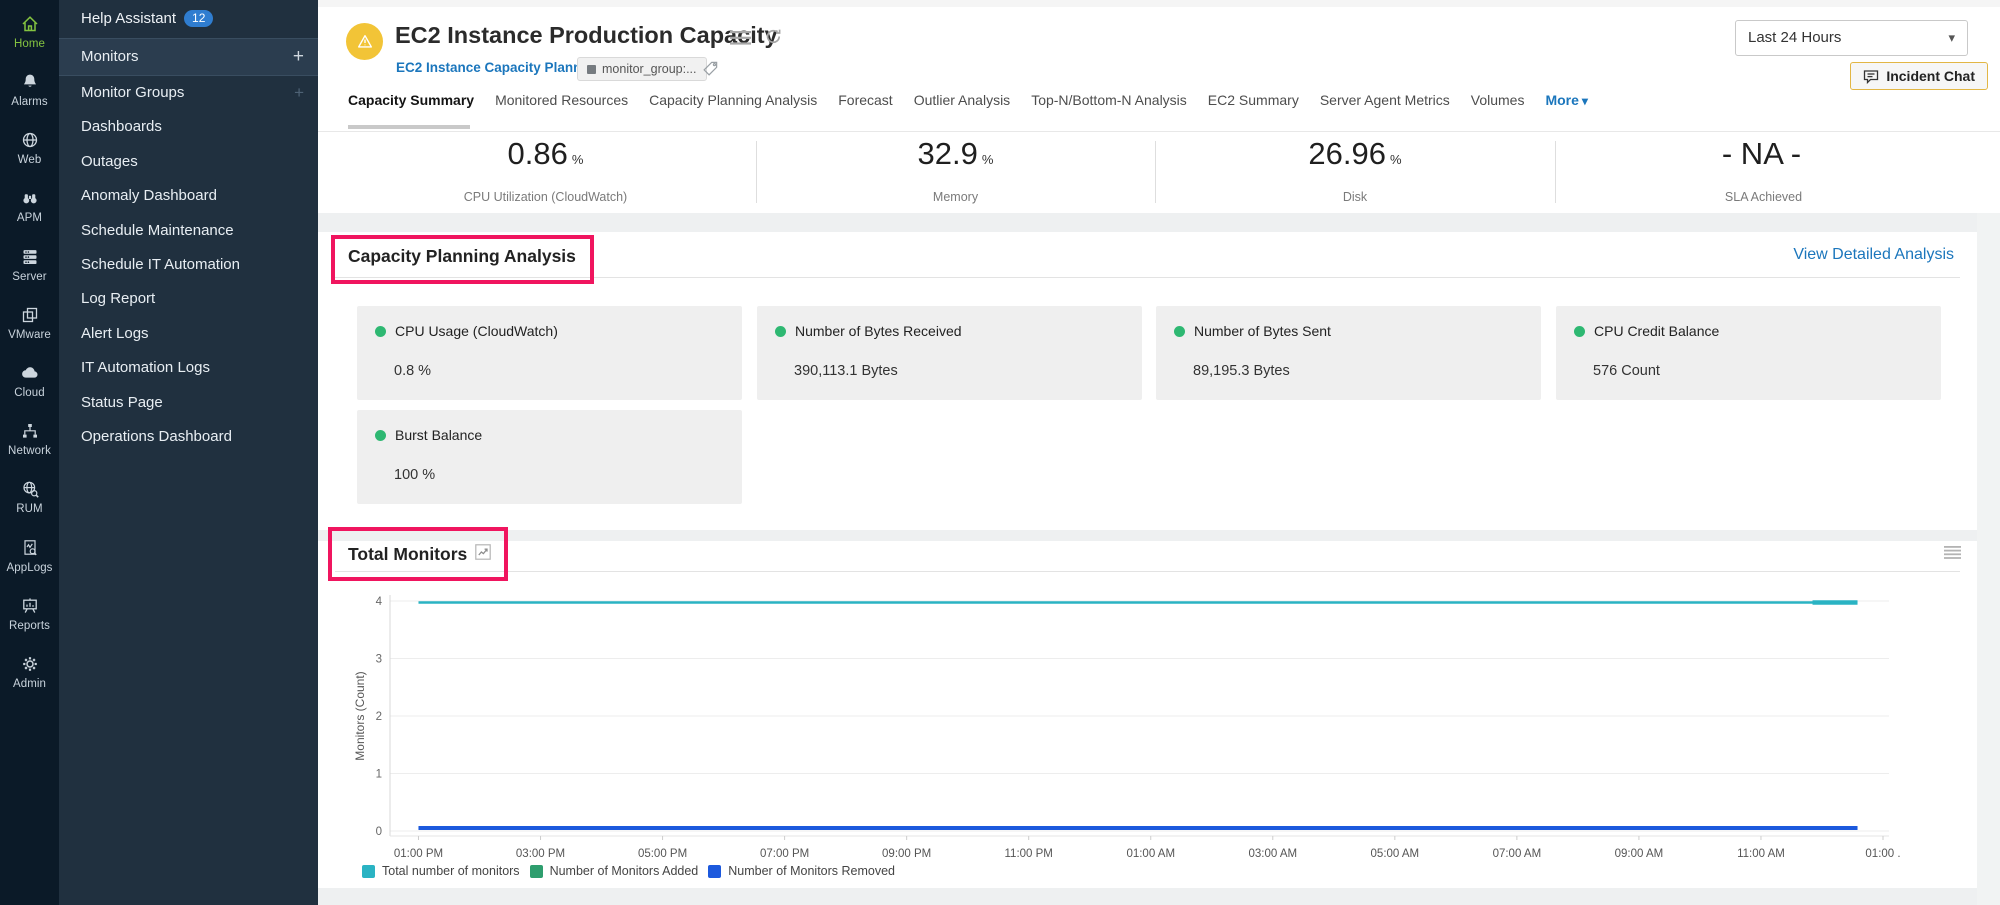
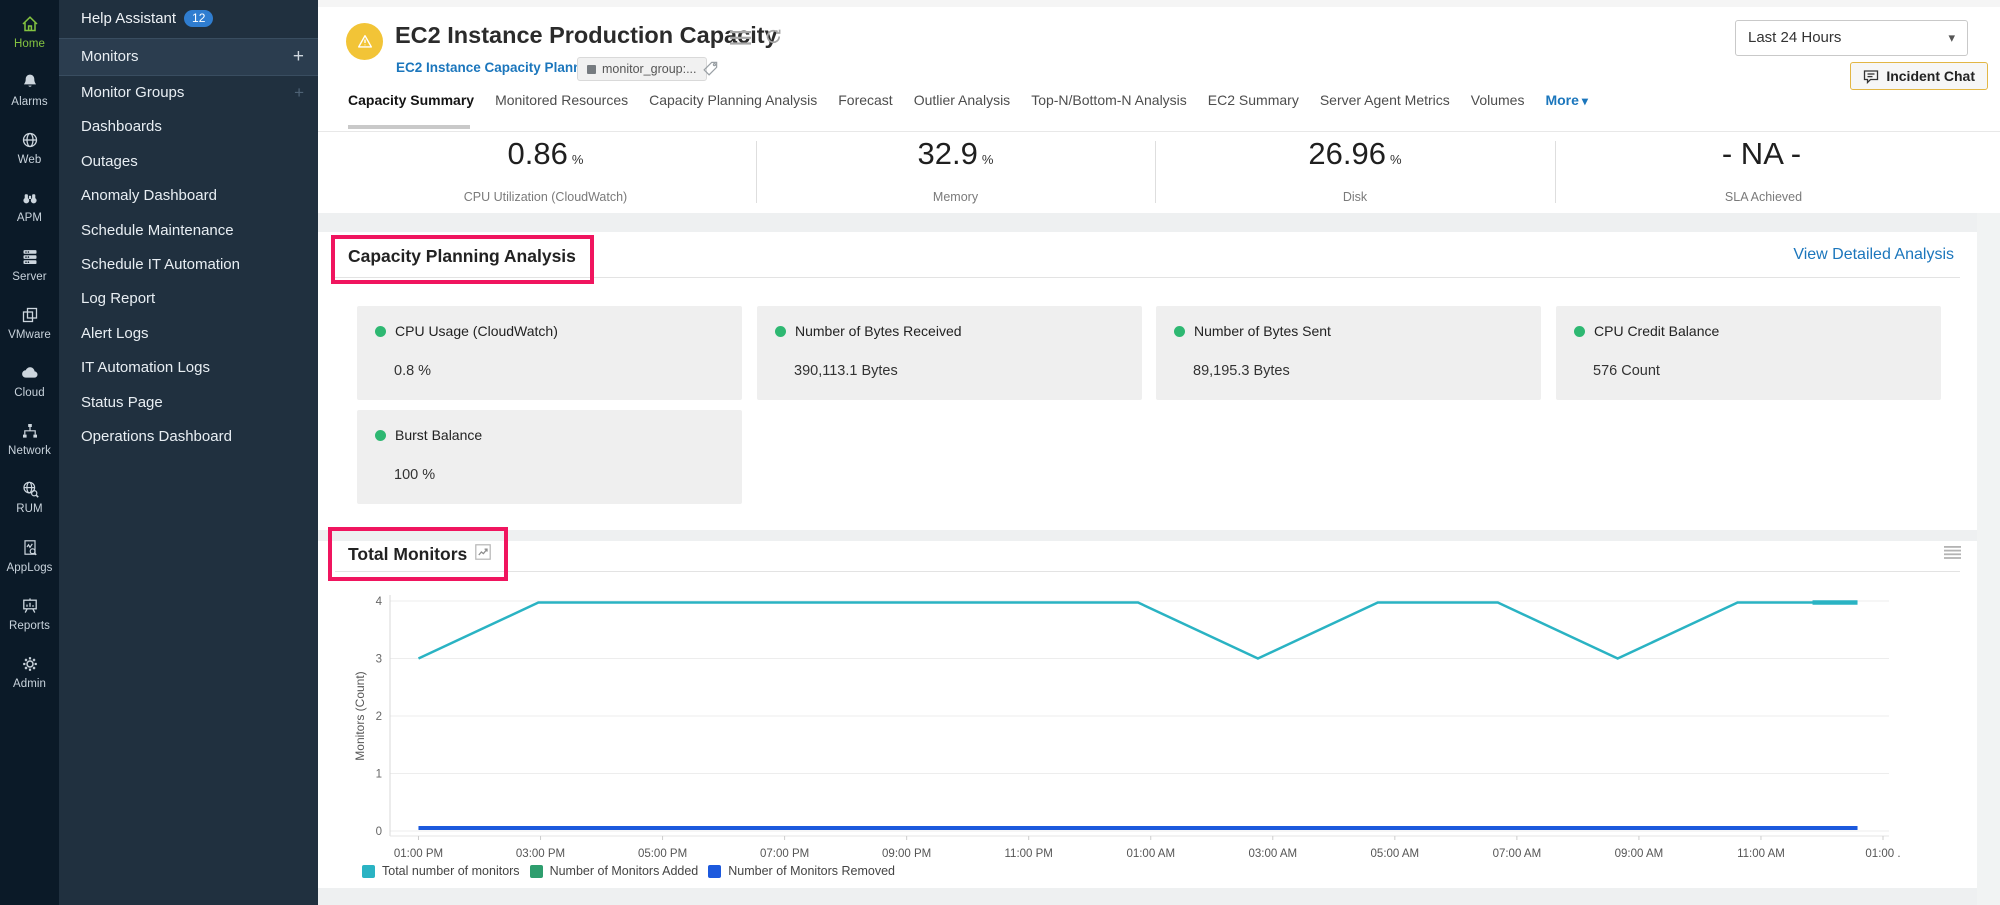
Total number of monitors/01:00 PM: 4 -> 3
Total number of monitors/03:00 AM: 4 -> 3
Total number of monitors/09:00 AM: 4 -> 3
